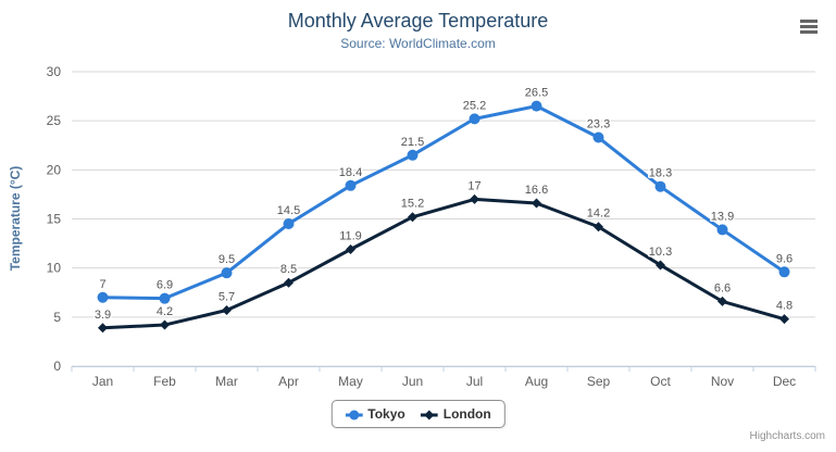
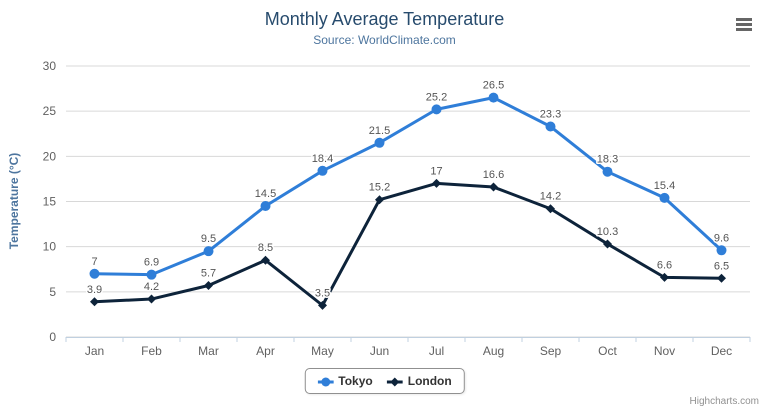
London/May: 11.9 -> 3.5
Tokyo/Nov: 13.9 -> 15.4
London/Dec: 4.8 -> 6.5
